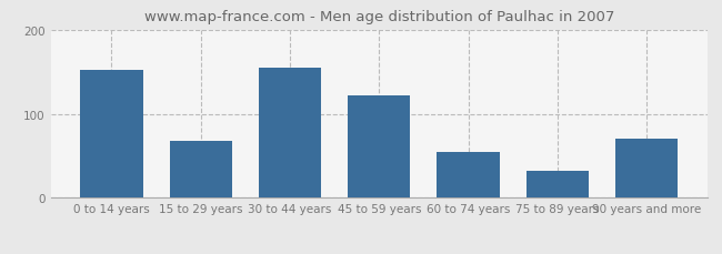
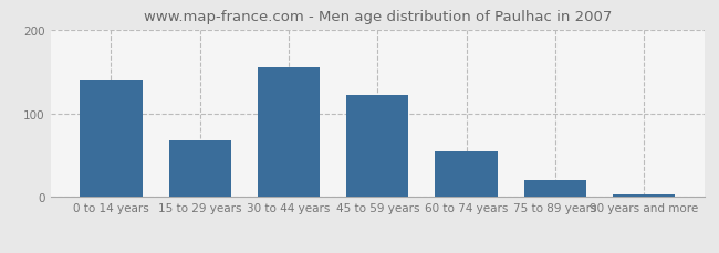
0 to 14 years: 152 -> 140
75 to 89 years: 32 -> 20
90 years and more: 70 -> 3
